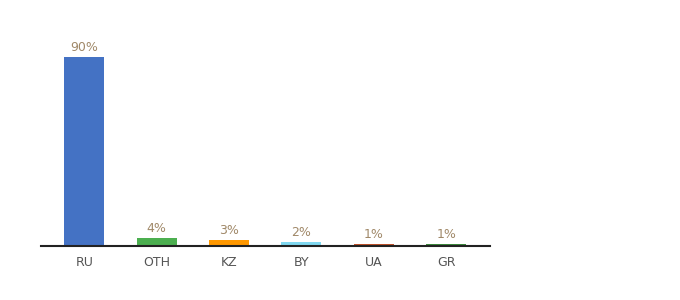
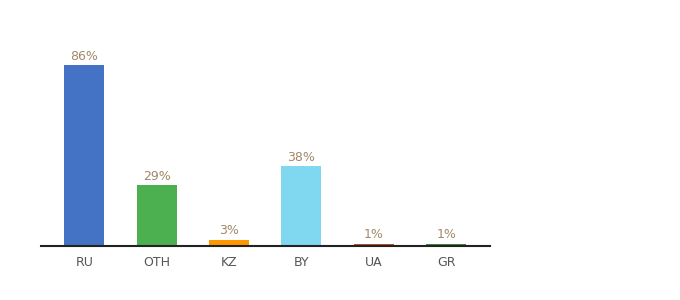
RU: 90% -> 86%
OTH: 4% -> 29%
BY: 2% -> 38%
